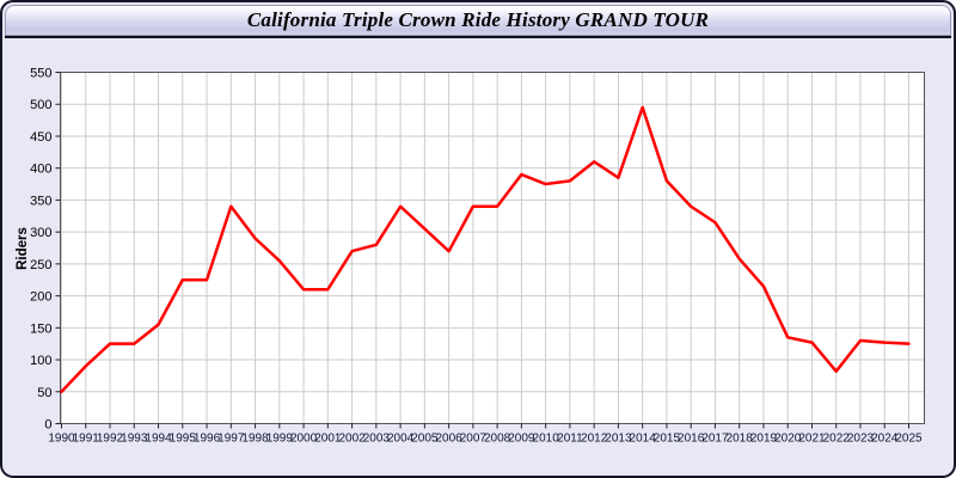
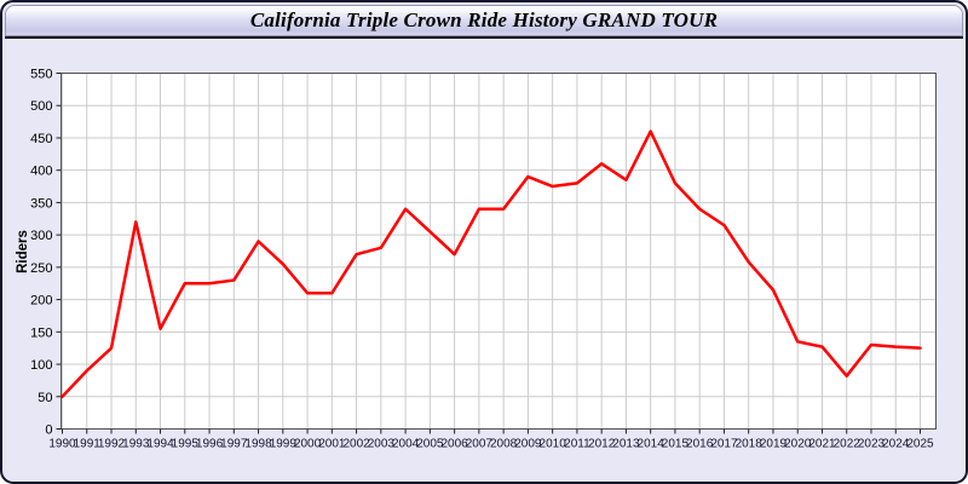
1993: 120 -> 320
1997: 340 -> 230
2014: 500 -> 460
